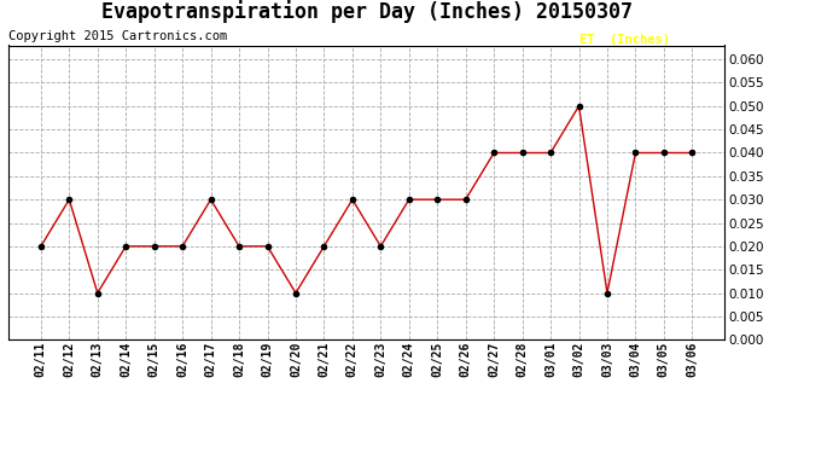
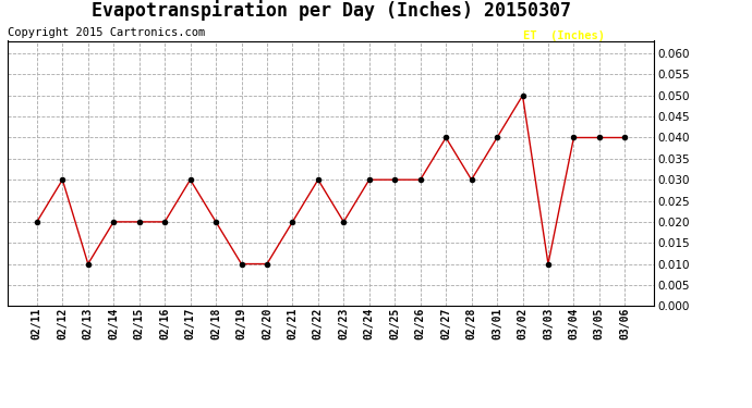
02/19: 0.02 -> 0.01
02/28: 0.04 -> 0.03
